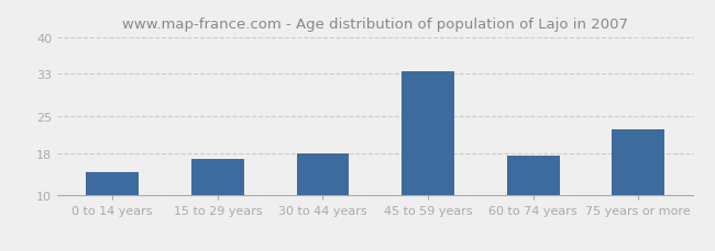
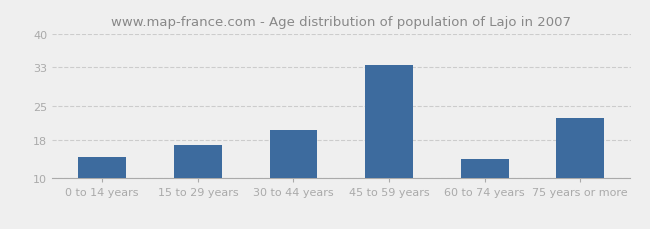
30 to 44 years: 18.0 -> 20.0
60 to 74 years: 17.5 -> 14.0
